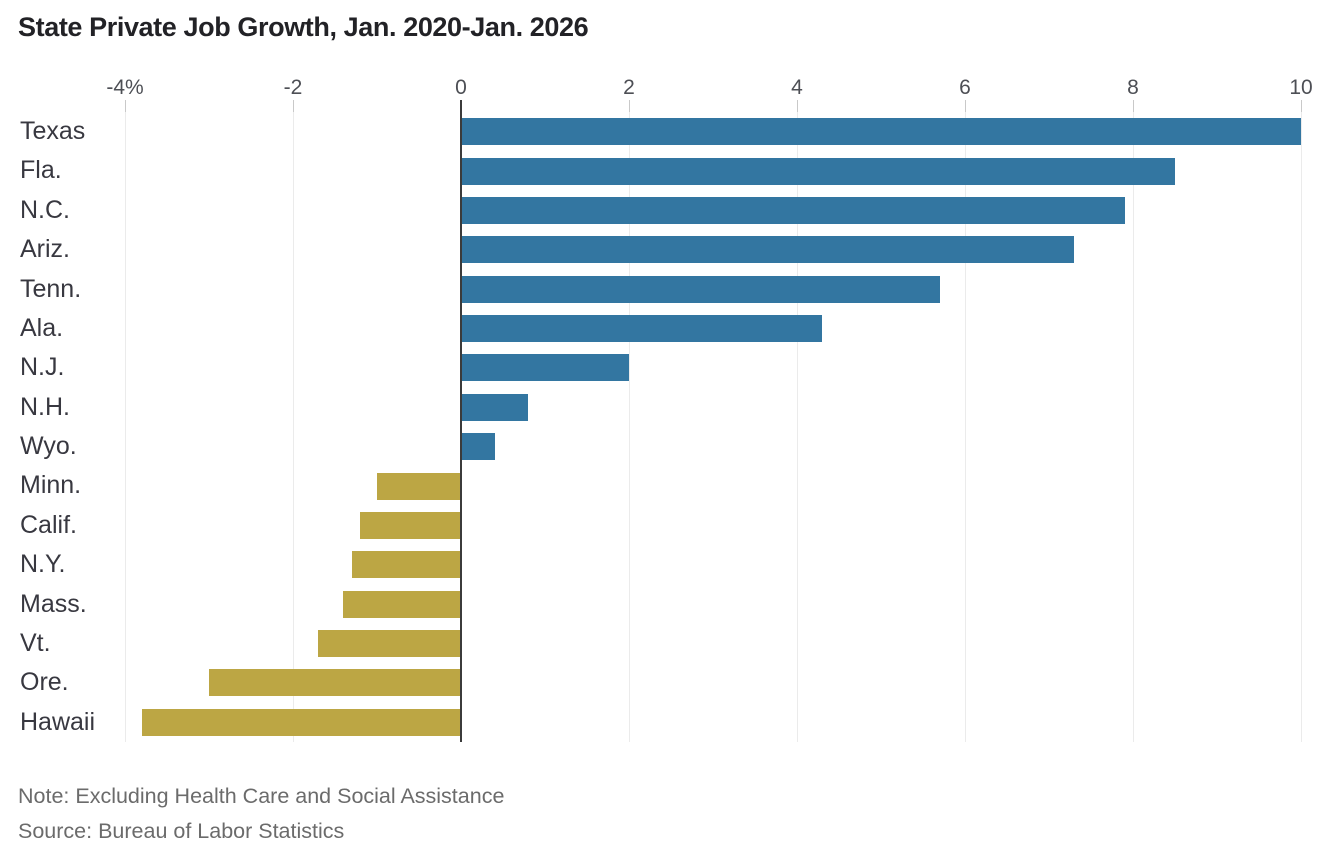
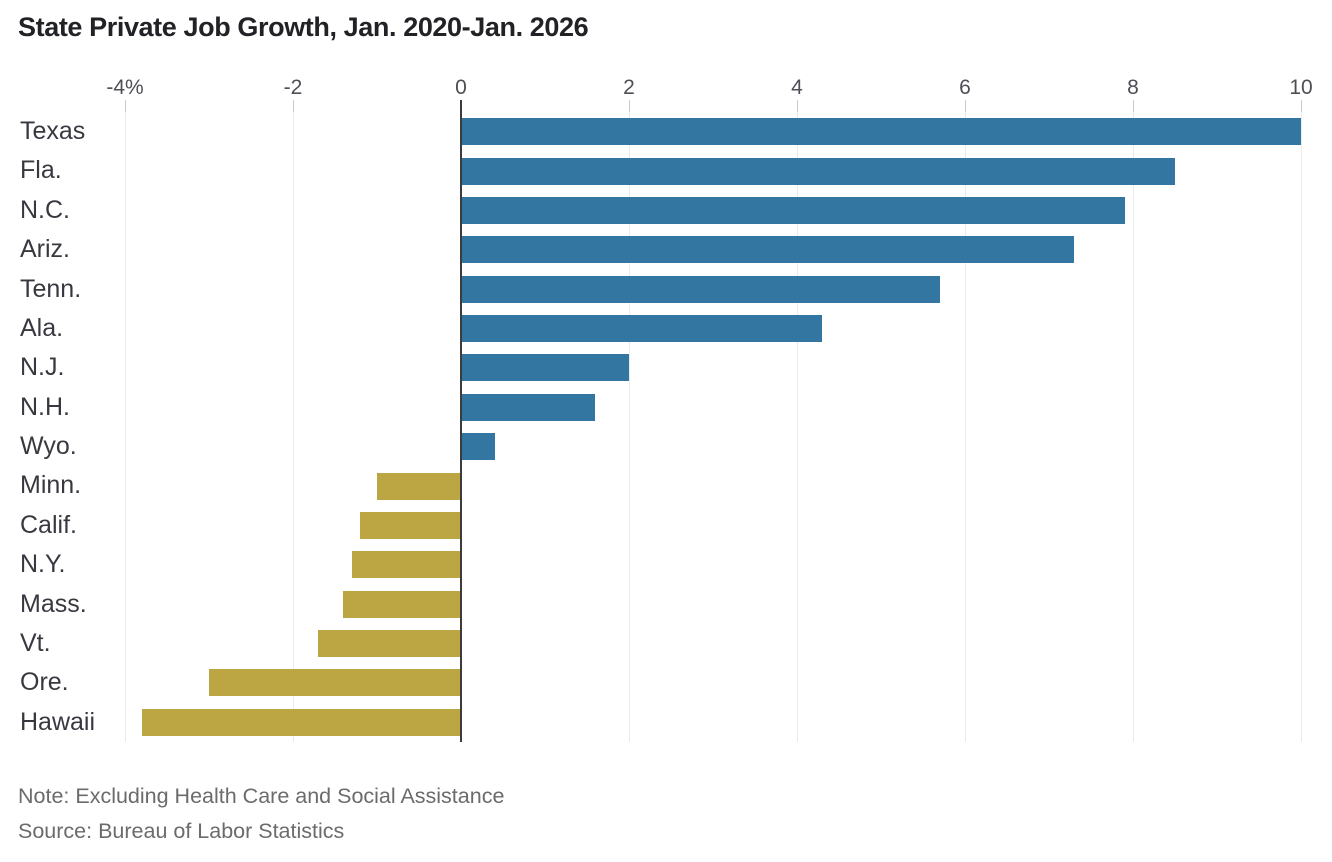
N.H.: 0.8 -> 1.6
